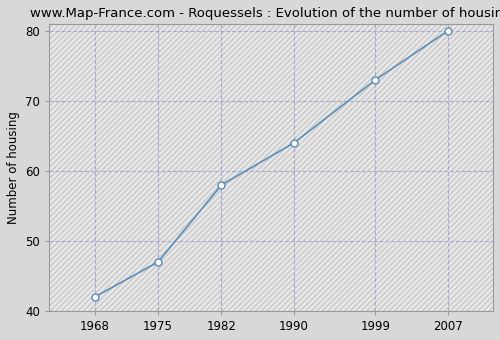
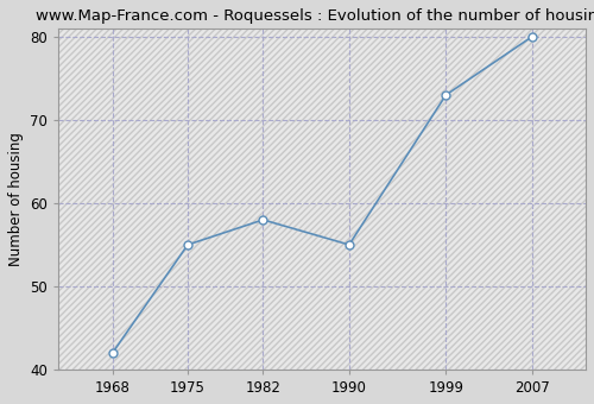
1975: 47 -> 55
1990: 64 -> 55
